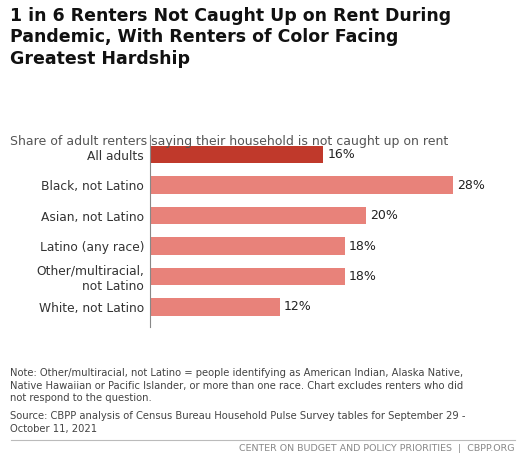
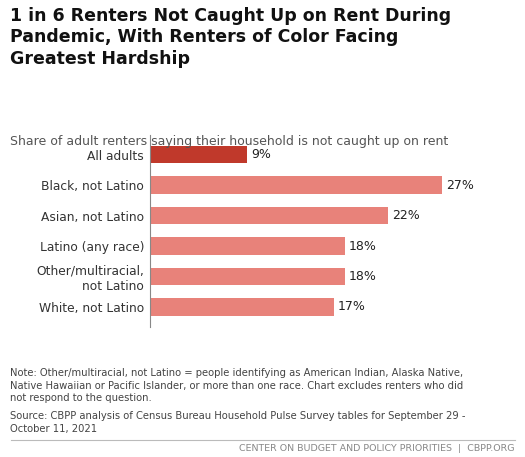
All adults: 16% -> 9%
Black, not Latino: 28% -> 27%
Asian, not Latino: 20% -> 22%
White, not Latino: 12% -> 17%
